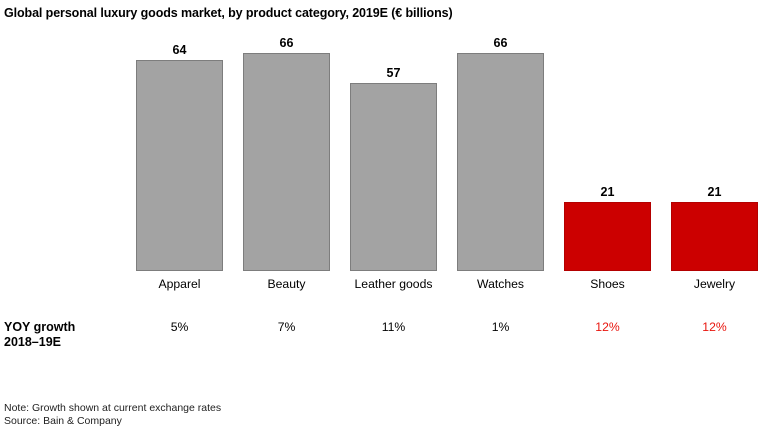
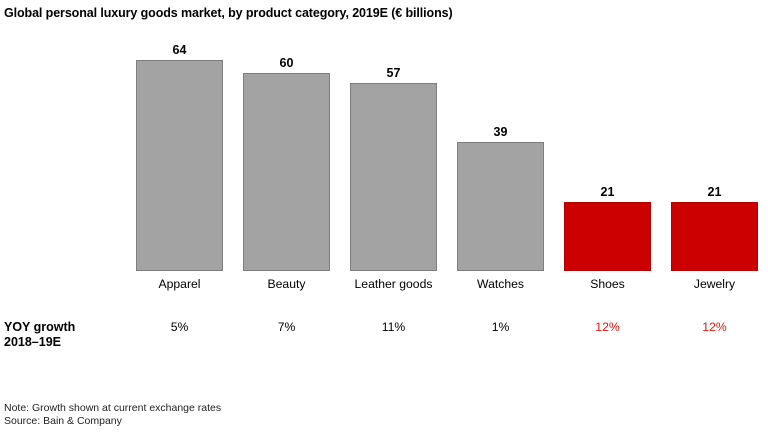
Beauty: 66 -> 60
Watches: 66 -> 39
